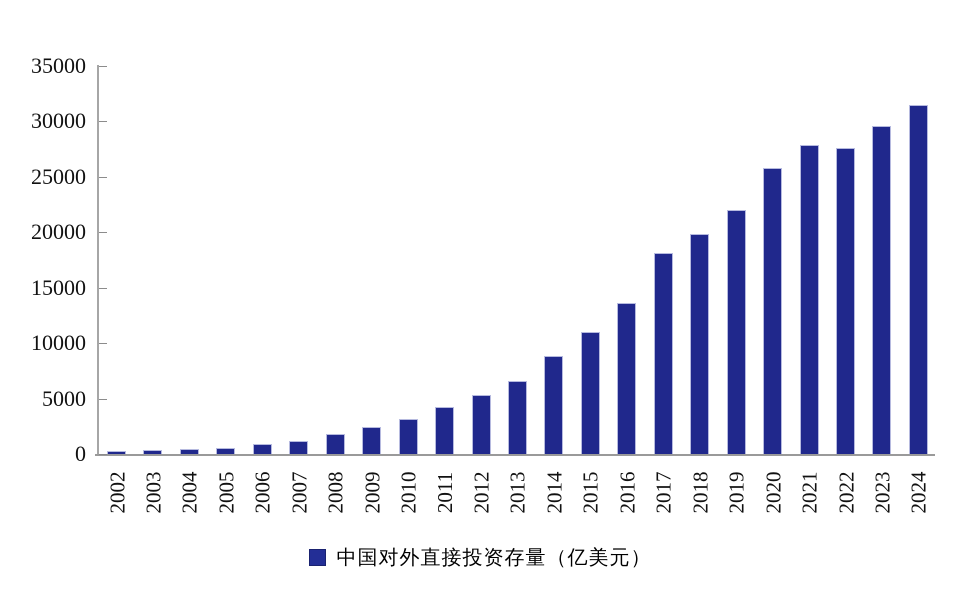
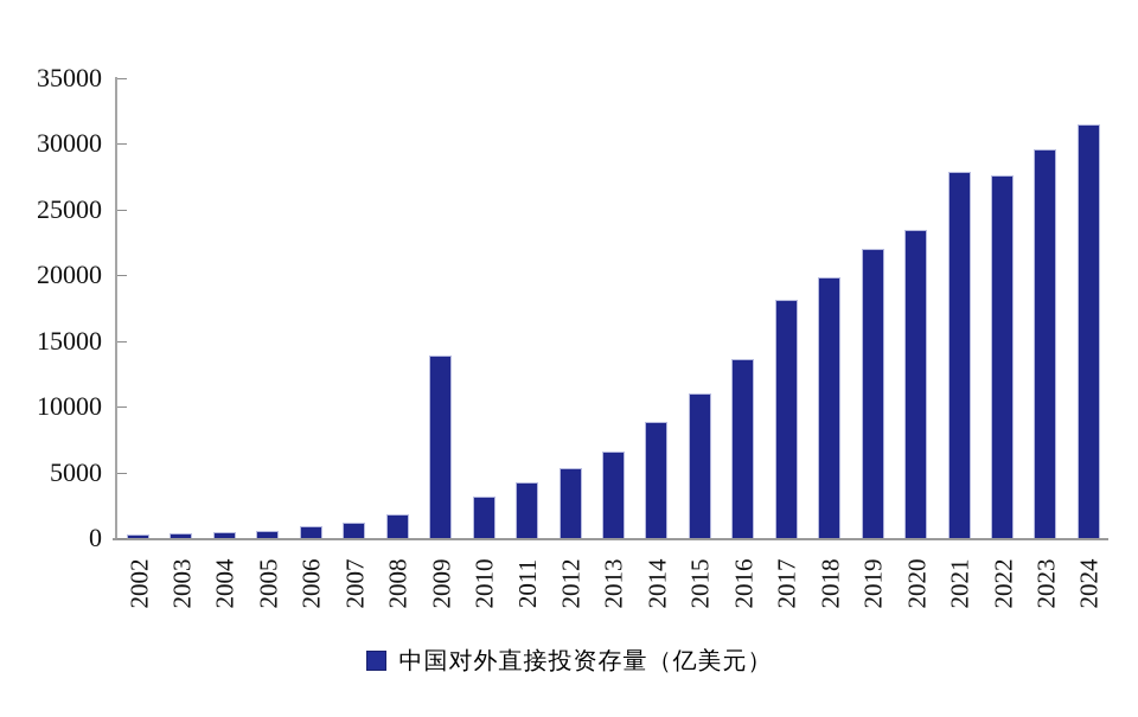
2009: 2500 -> 13900
2020: 25800 -> 23400
